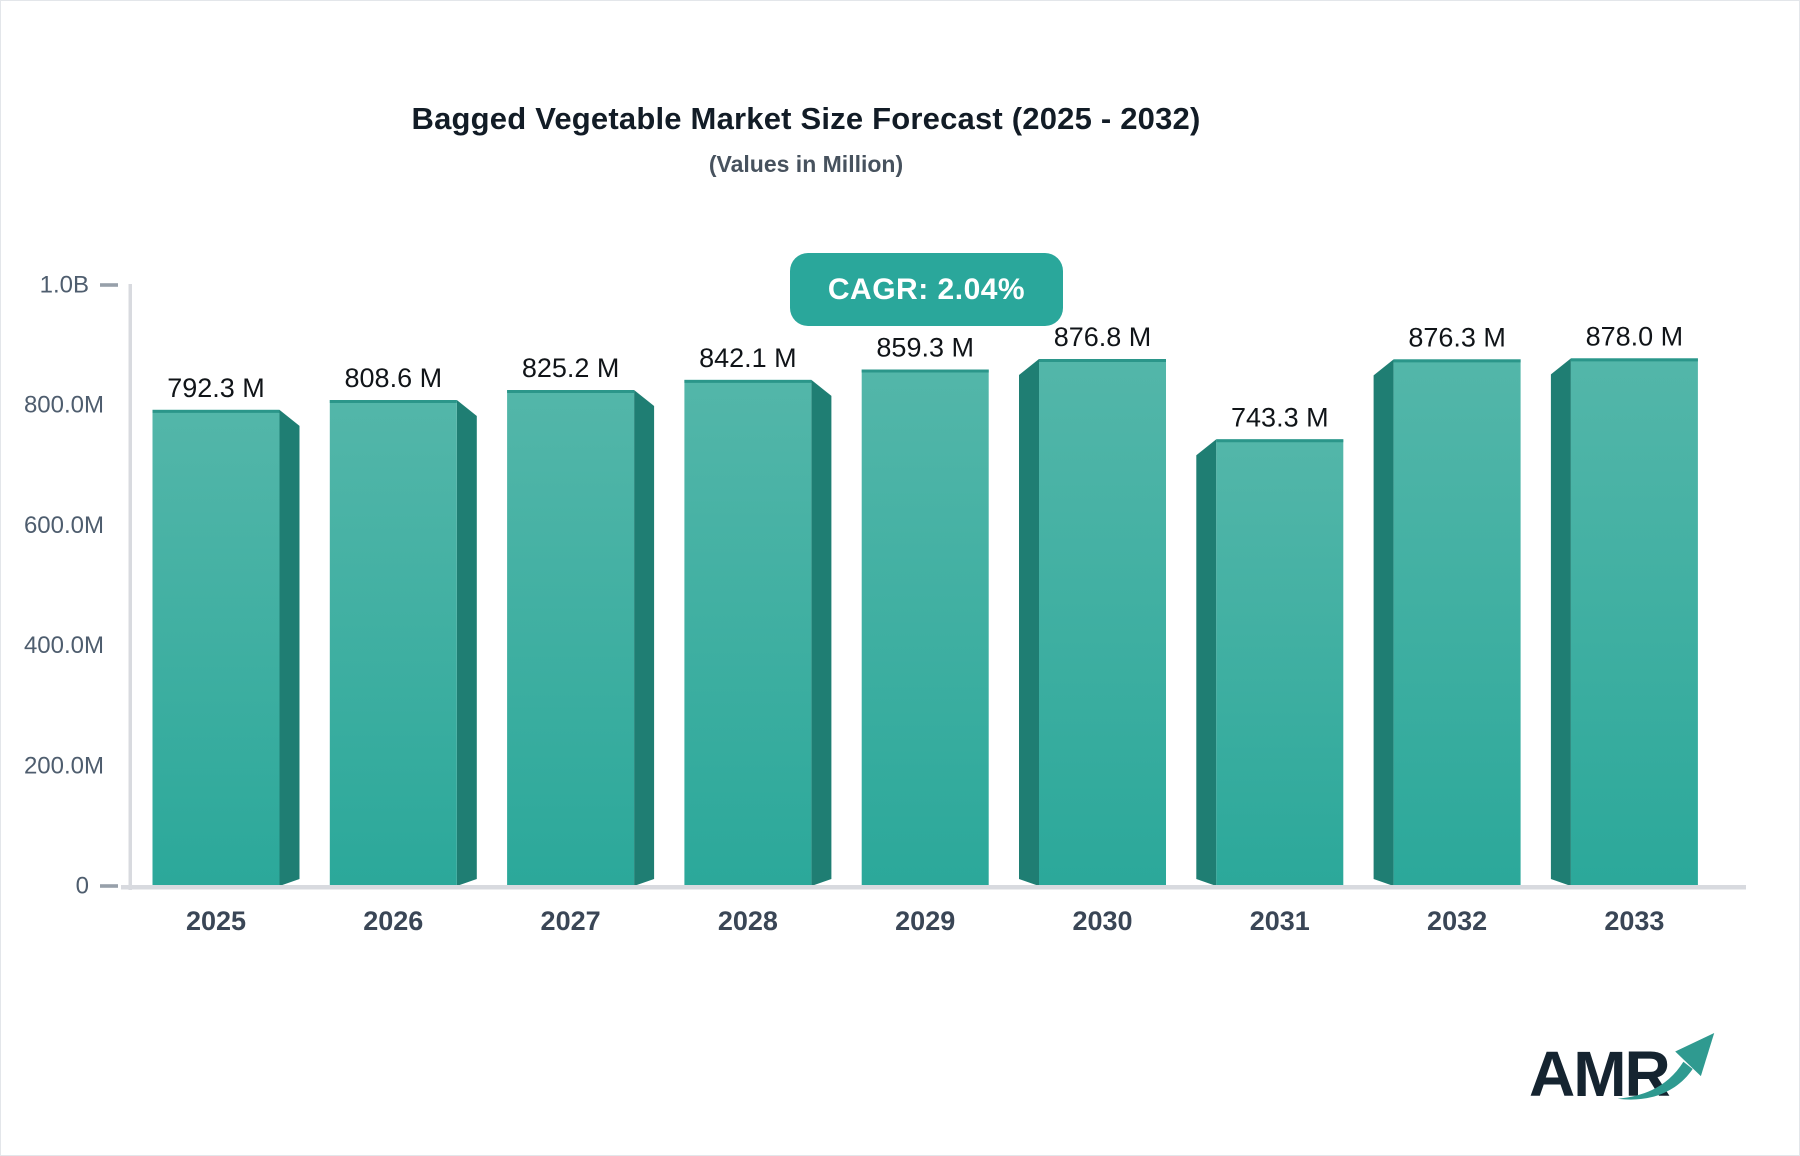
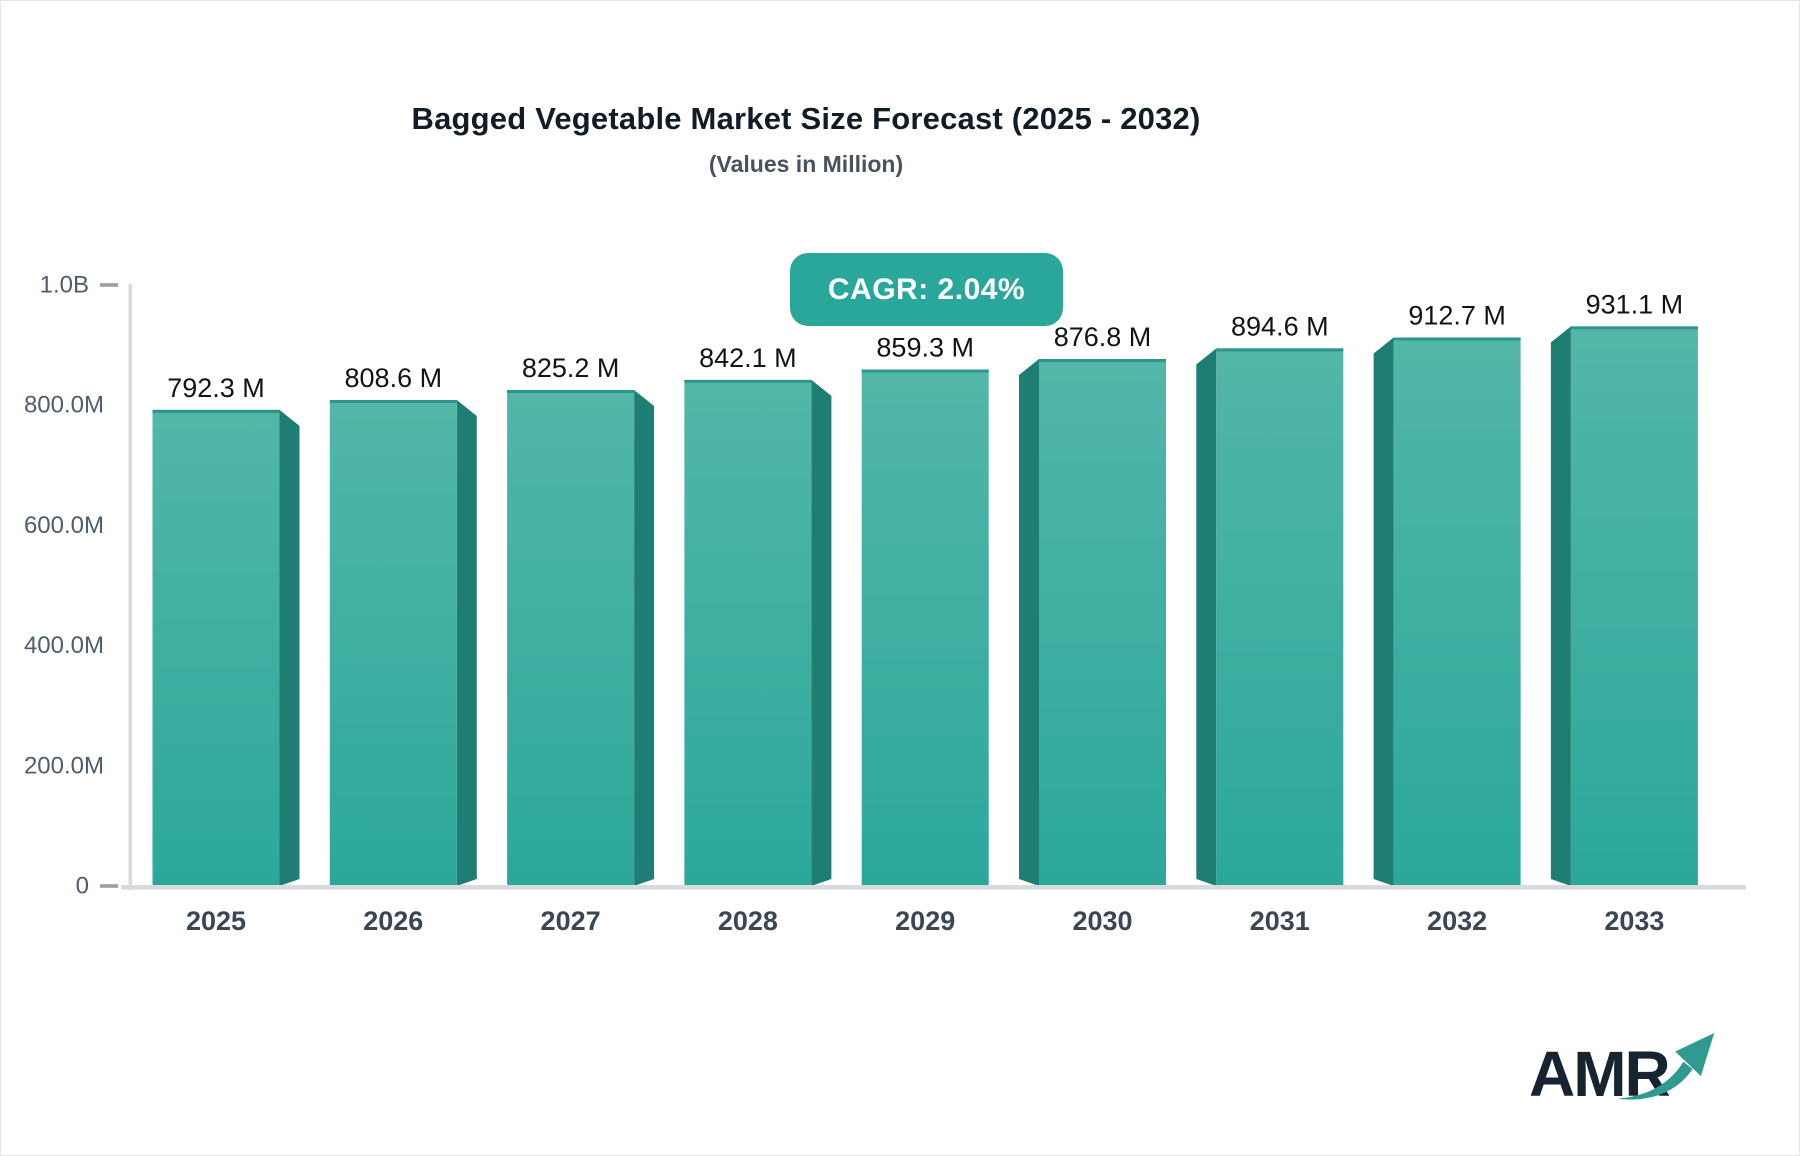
2031: 743.3 -> 894.6
2032: 876.3 -> 912.7
2033: 878.0 -> 931.1
